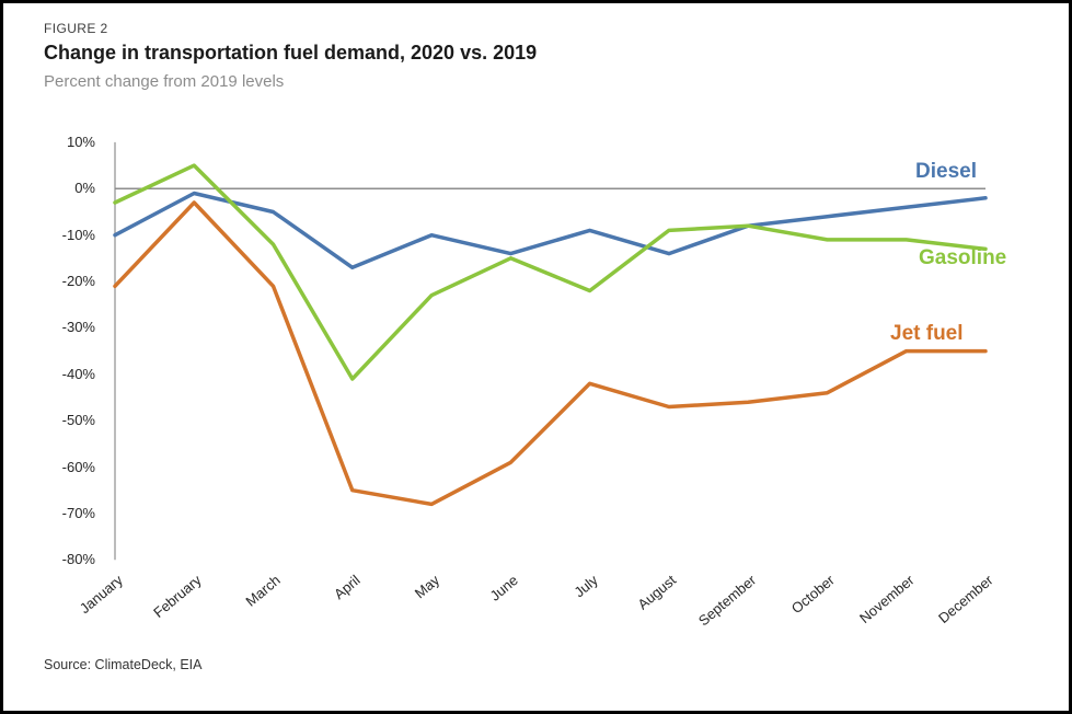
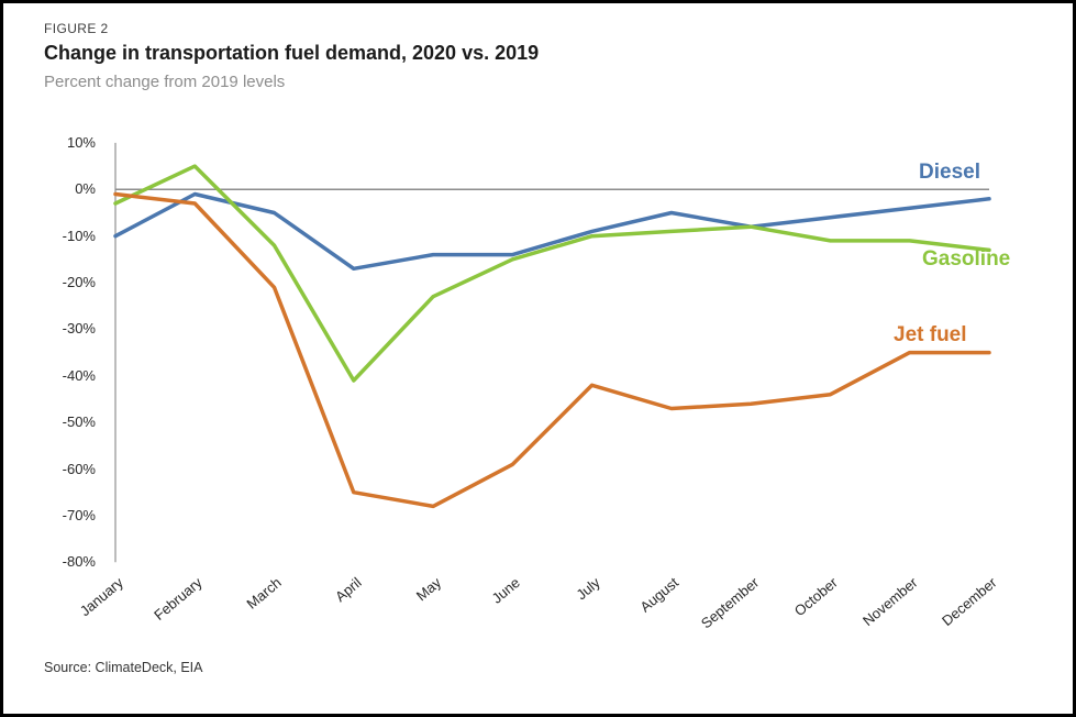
Jet fuel/January: -21% -> -1%
Diesel/May: -10% -> -14%
Gasoline/July: -22% -> -10%
Diesel/August: -14% -> -5%
